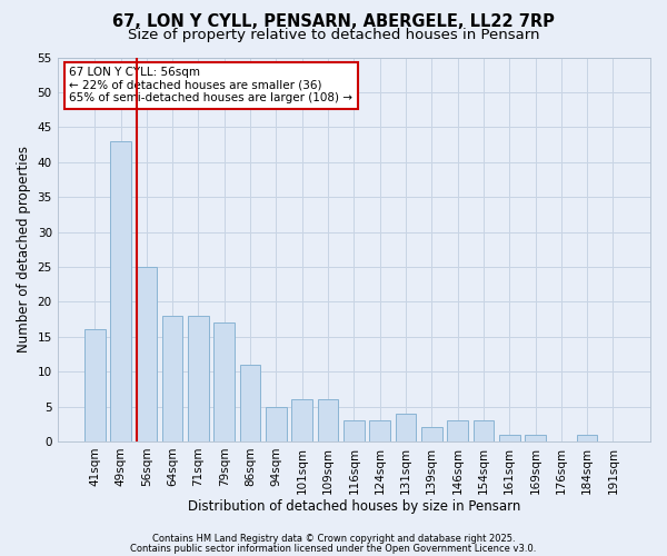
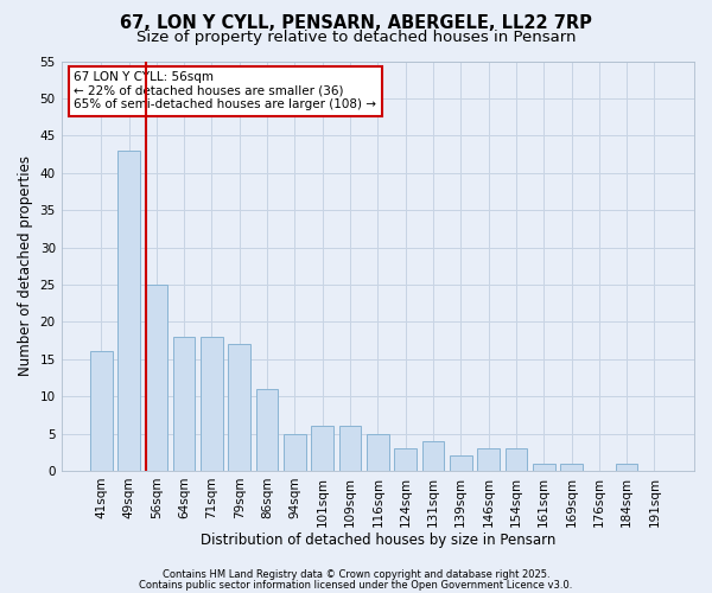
116sqm: 3 -> 5
